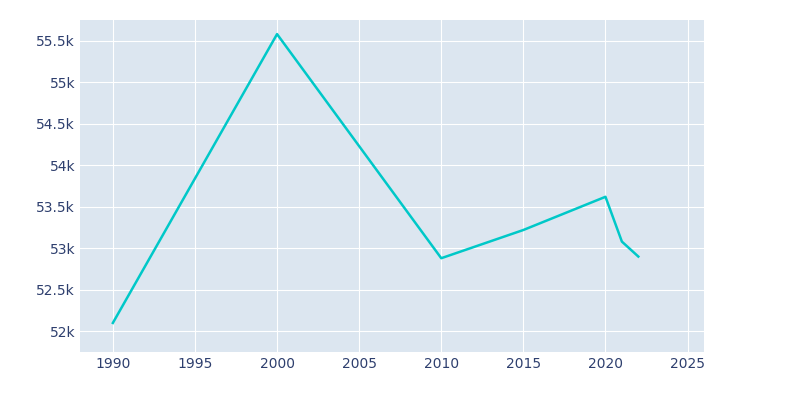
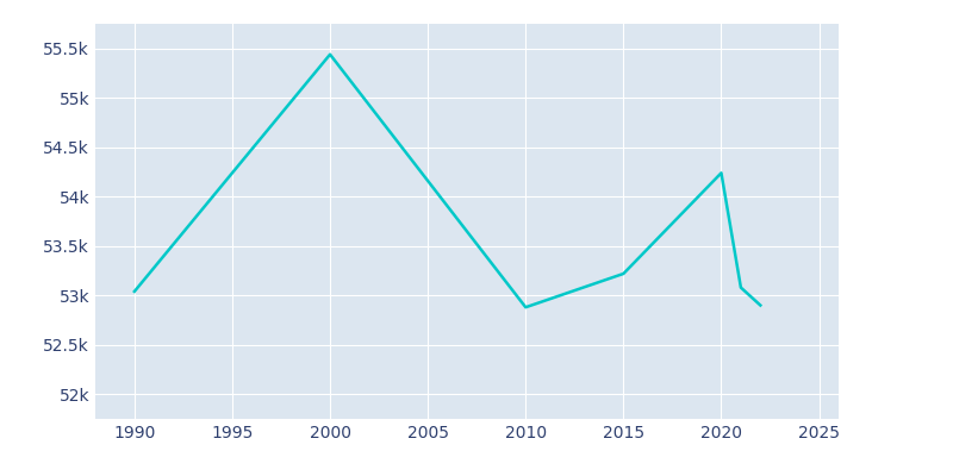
1990: 52.10k -> 53.04k
2000: 55.58k -> 55.44k
2020: 53.62k -> 54.24k
